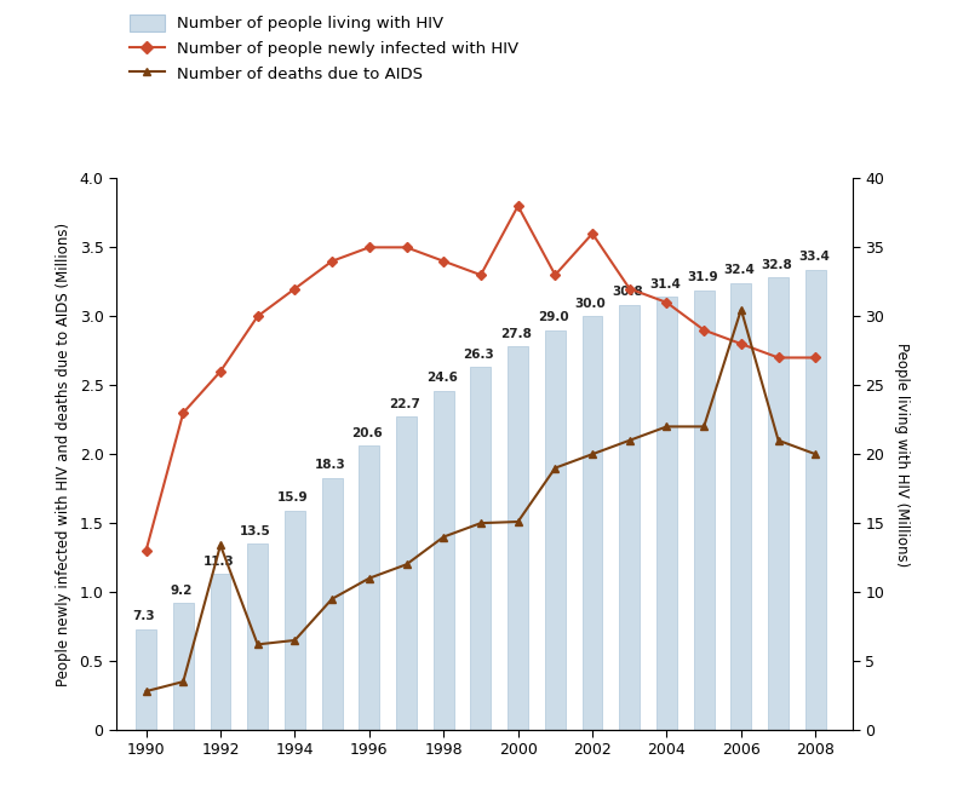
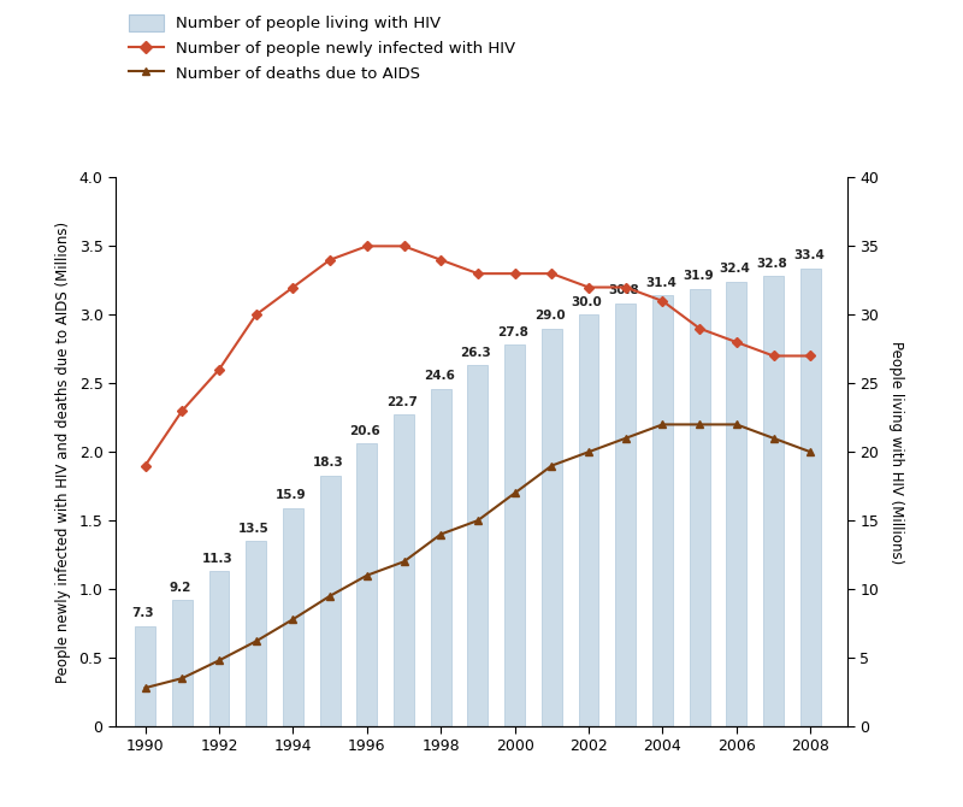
Number of people newly infected with HIV/1990: 1.3 -> 1.9
Number of deaths due to AIDS/1992: 1.34 -> 0.48
Number of deaths due to AIDS/1994: 0.65 -> 0.78
Number of people newly infected with HIV/2000: 3.8 -> 3.3
Number of deaths due to AIDS/2000: 1.51 -> 1.70
Number of people newly infected with HIV/2002: 3.6 -> 3.2
Number of deaths due to AIDS/2006: 3.05 -> 2.20
